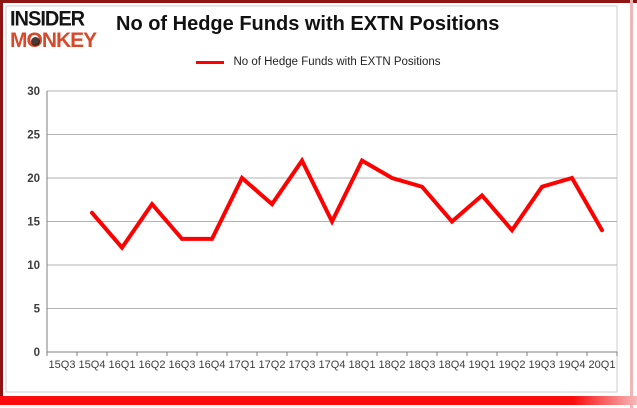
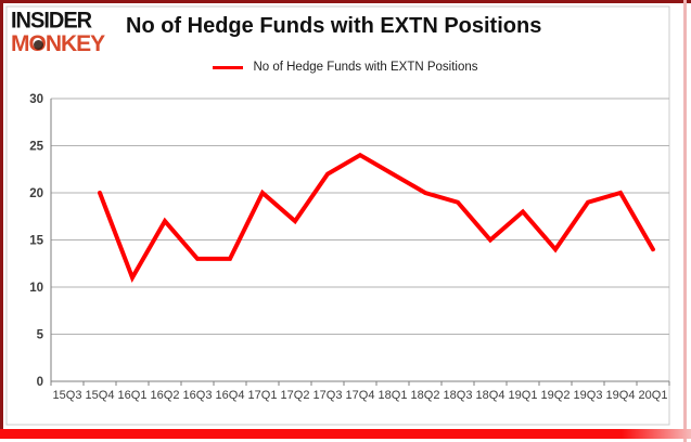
15Q4: 16 -> 20
16Q1: 12 -> 11
17Q4: 15 -> 24
